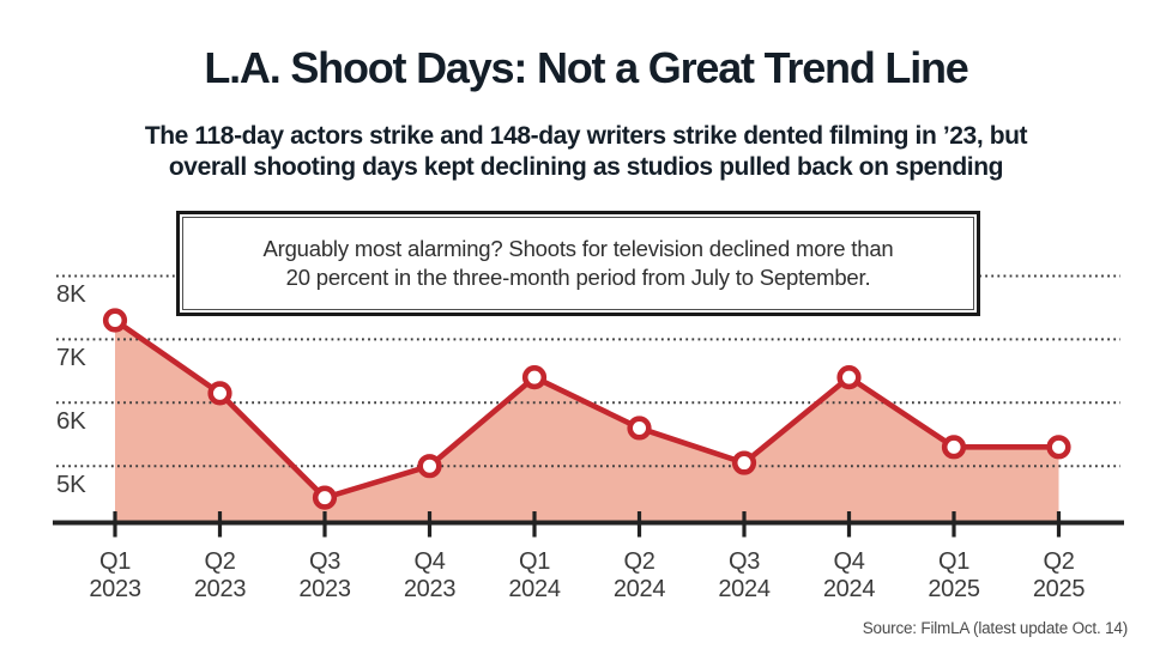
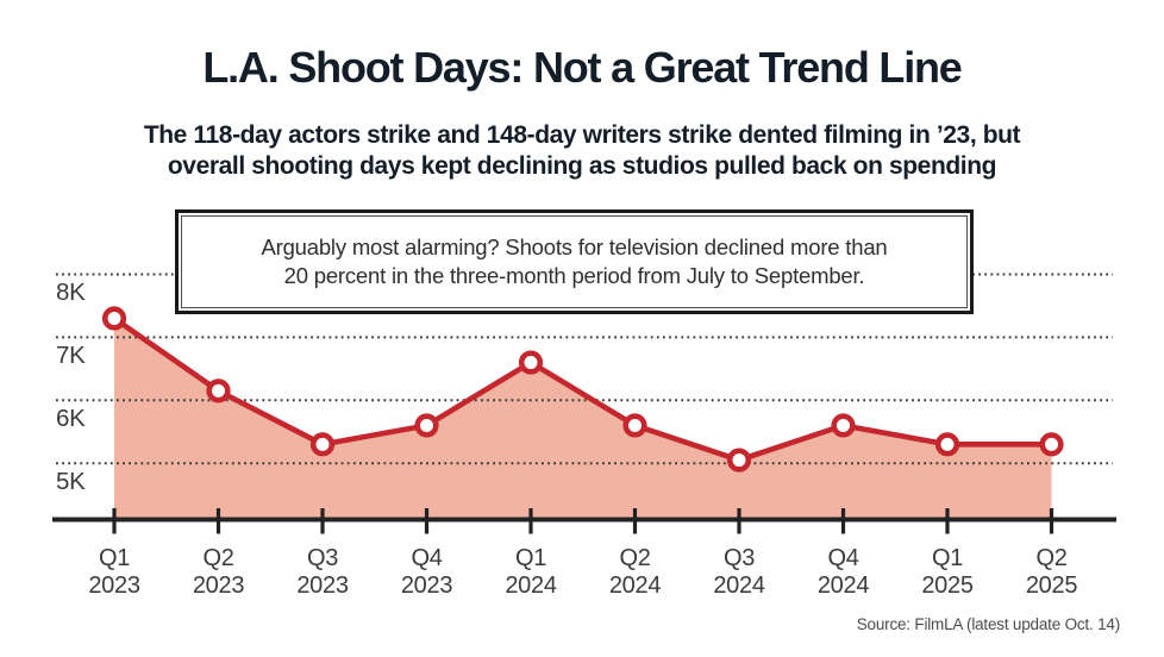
Q3 2023: 4.5K -> 5.3K
Q4 2023: 5.0K -> 5.6K
Q1 2024: 6.4K -> 6.6K
Q4 2024: 6.4K -> 5.6K
